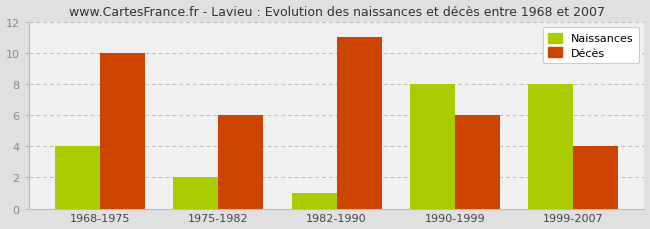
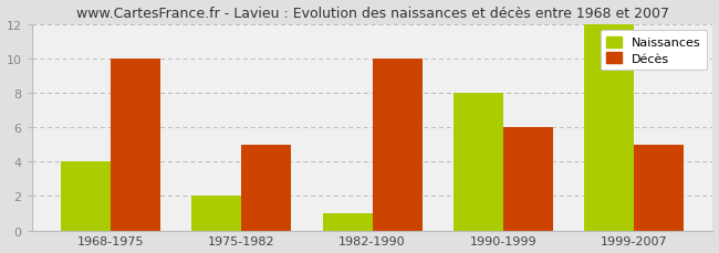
Décès/1975-1982: 6 -> 5
Décès/1982-1990: 11 -> 10
Naissances/1999-2007: 8 -> 12
Décès/1999-2007: 4 -> 5
